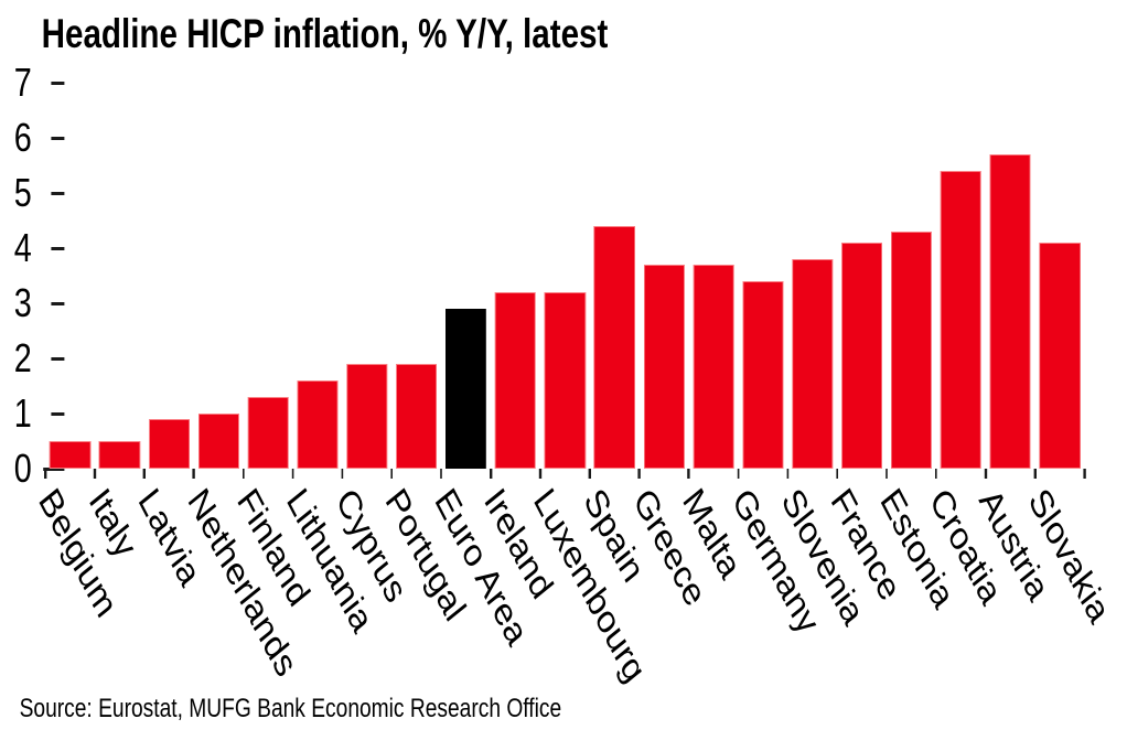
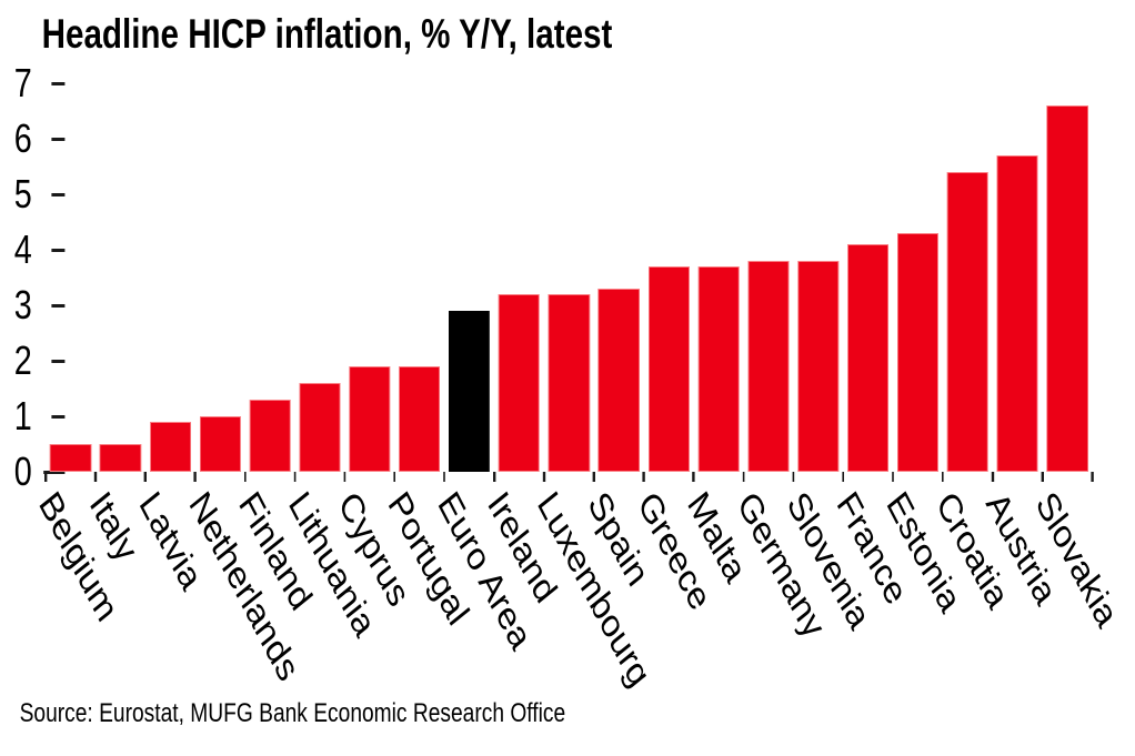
Spain: 4.4 -> 3.3
Germany: 3.4 -> 3.8
Slovakia: 4.1 -> 6.6
